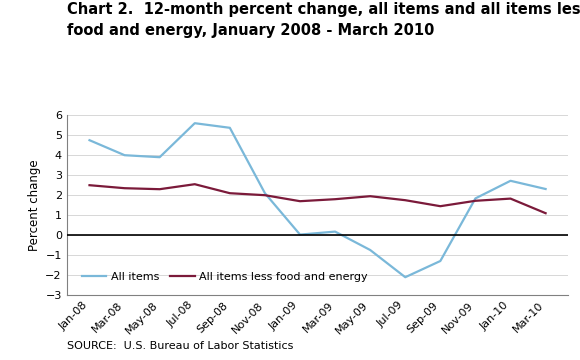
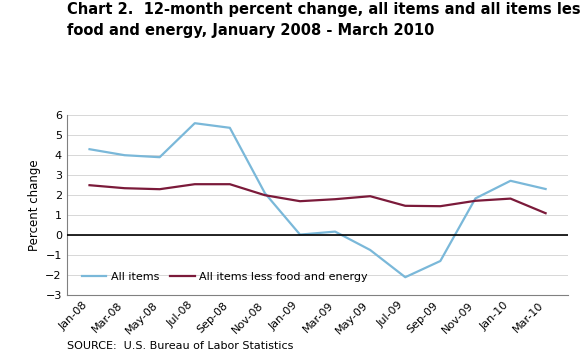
All items/Jan-08: 4.75 -> 4.30
All items less food and energy/Sep-08: 2.10 -> 2.55
All items less food and energy/Jul-09: 1.75 -> 1.47
